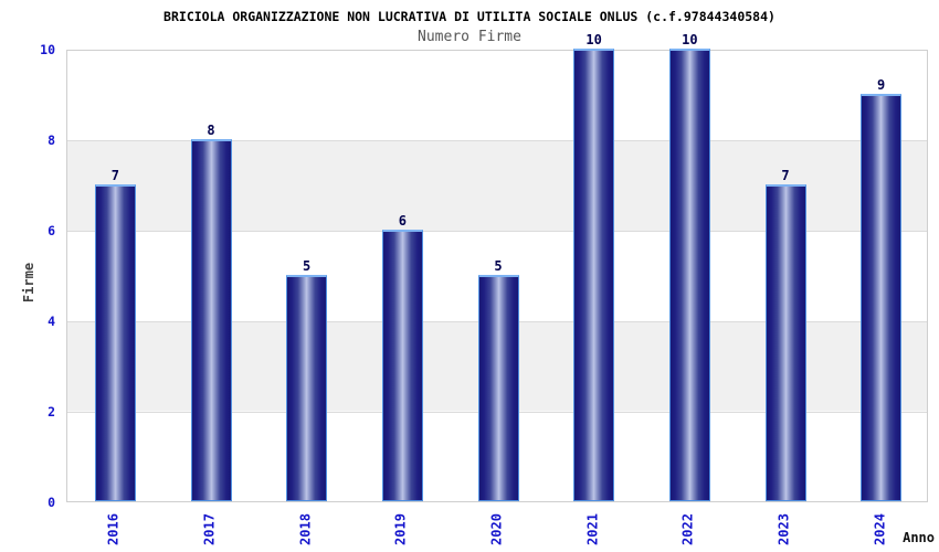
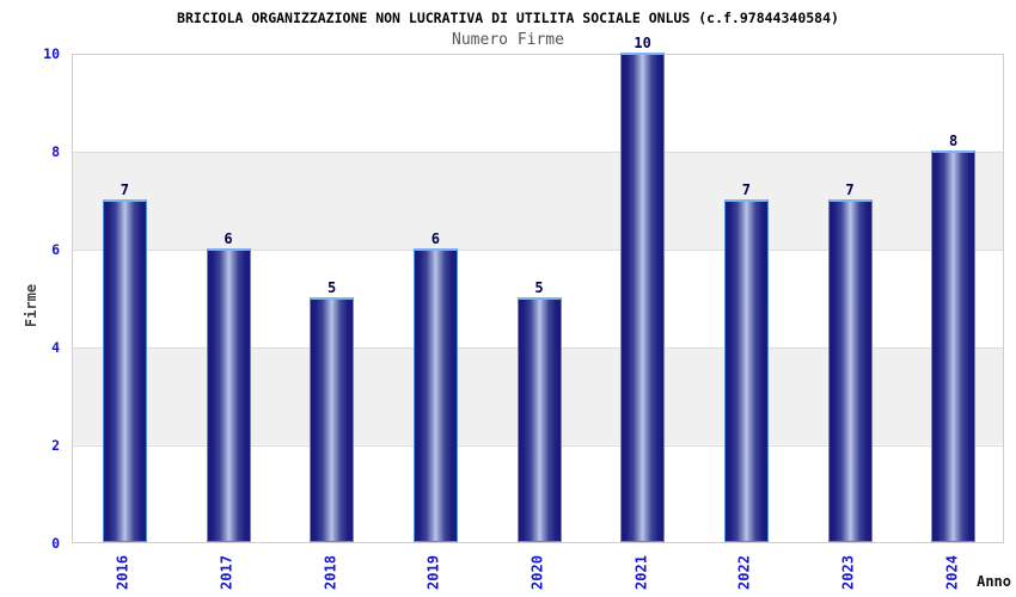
2017: 8 -> 6
2022: 10 -> 7
2024: 9 -> 8
